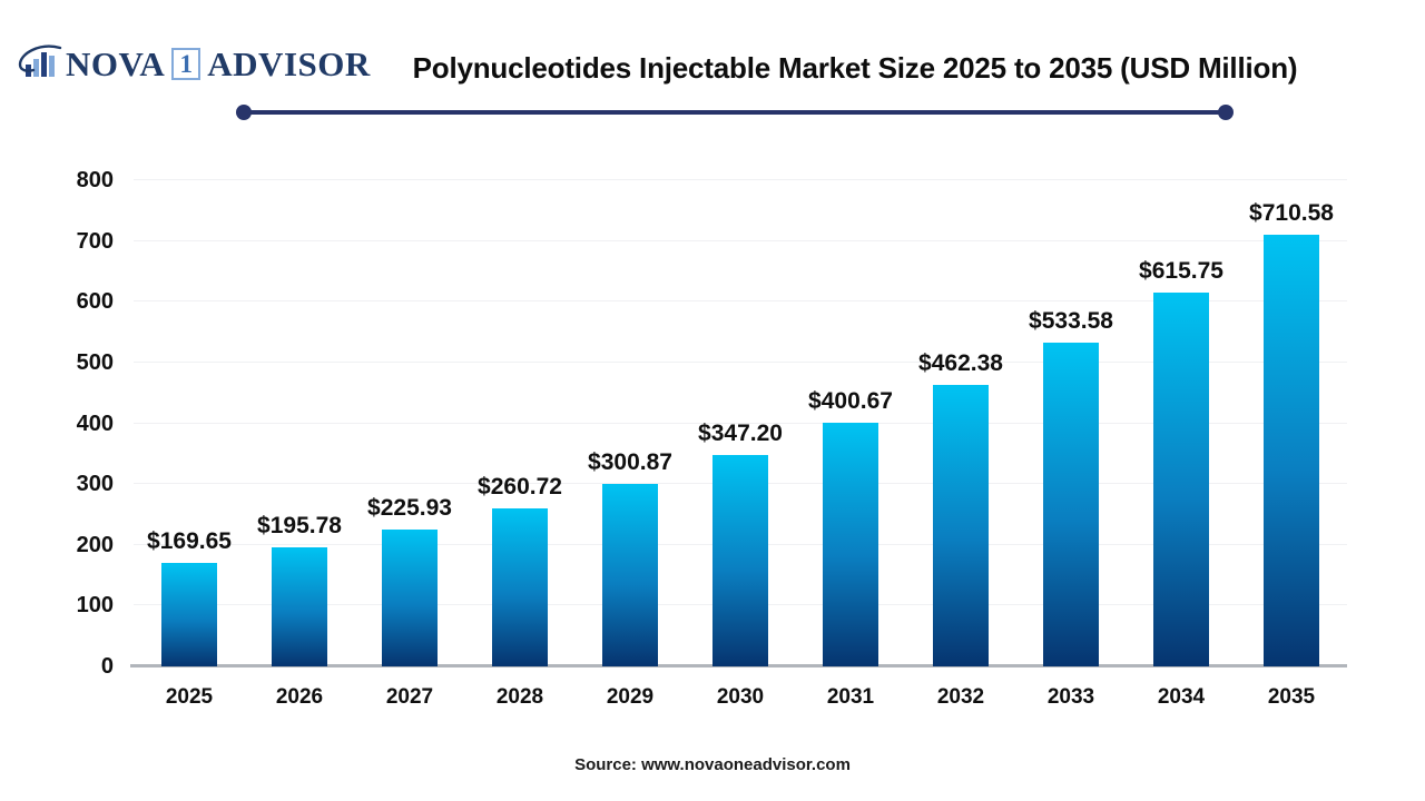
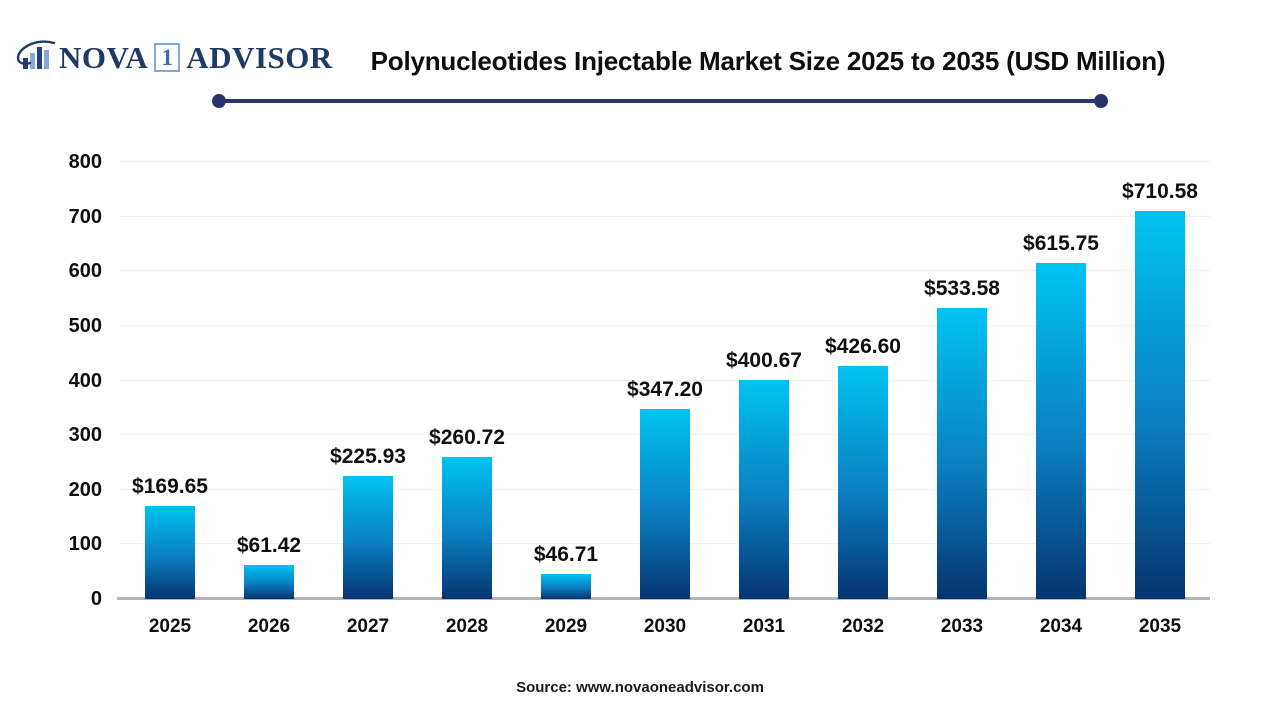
2026: $195.78 -> $61.42
2029: $300.87 -> $46.71
2032: $462.38 -> $426.60
